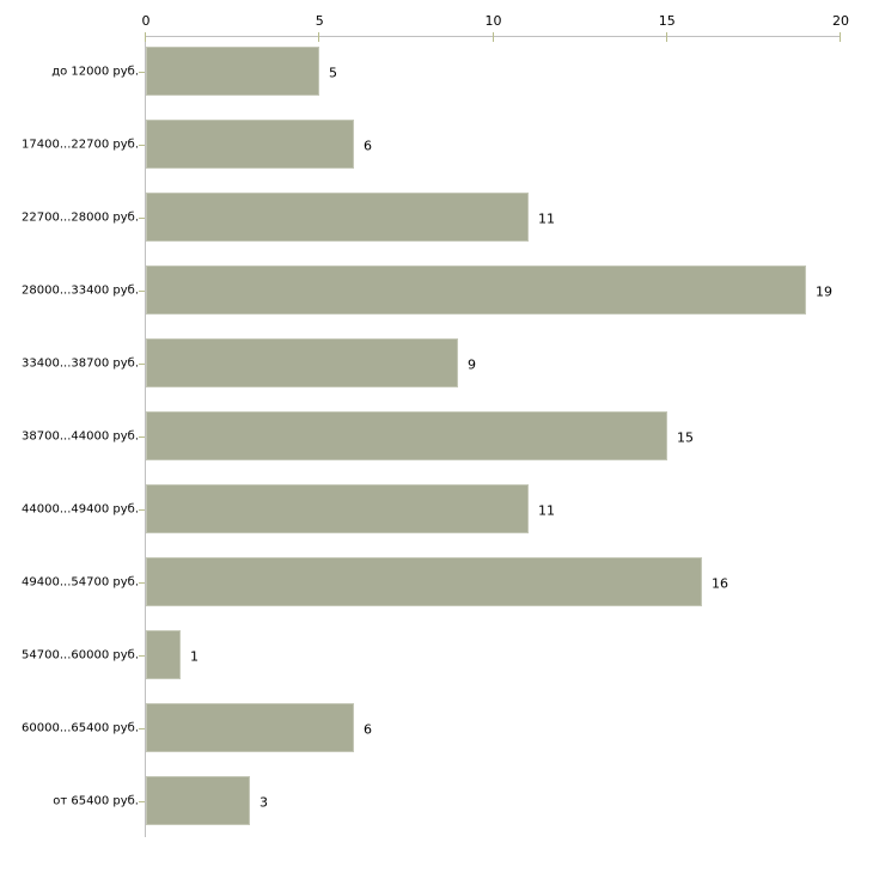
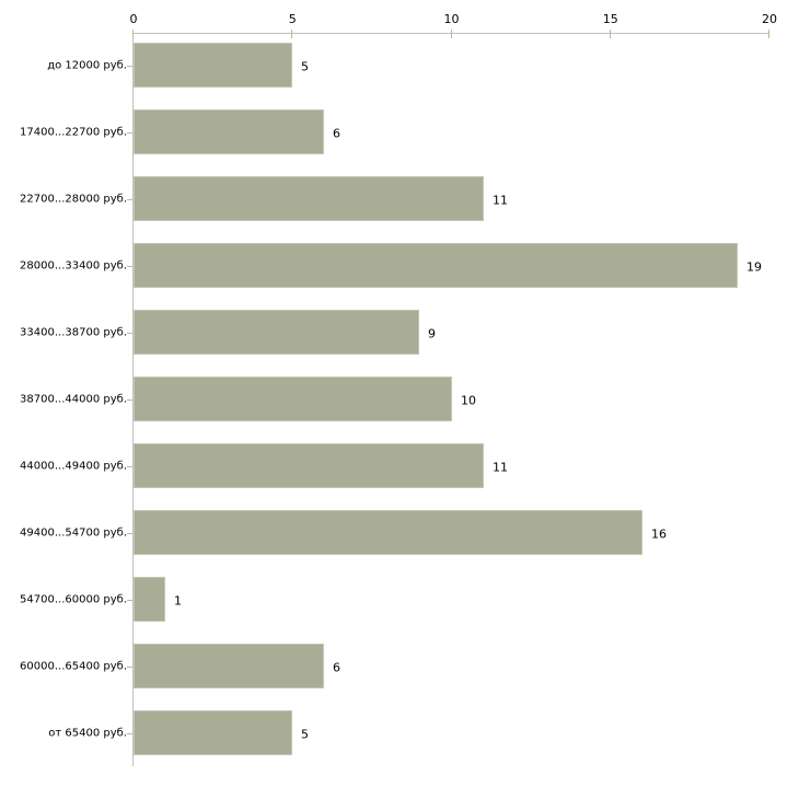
38700...44000 руб.: 15 -> 10
от 65400 руб.: 3 -> 5
